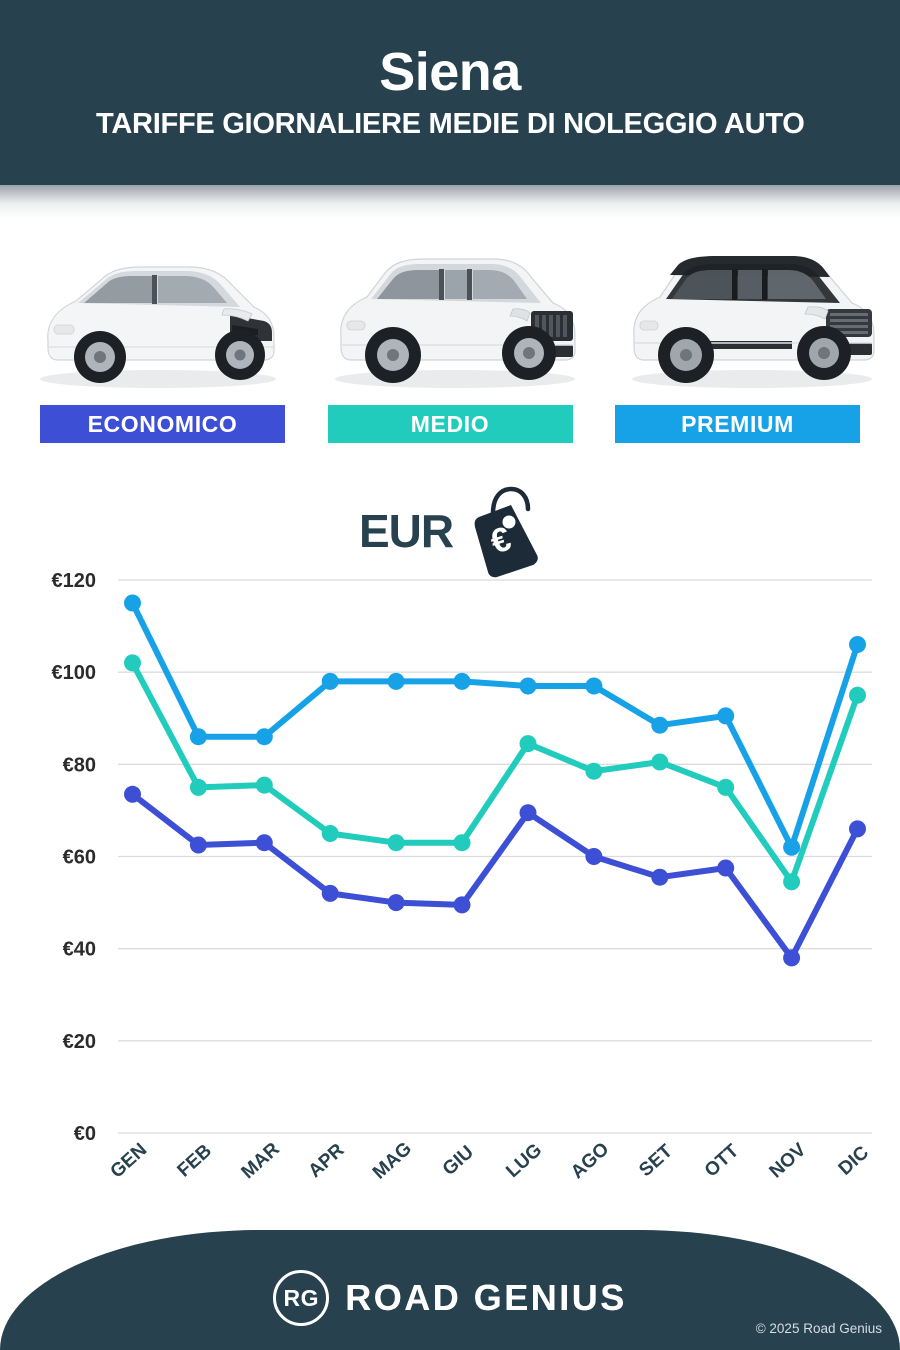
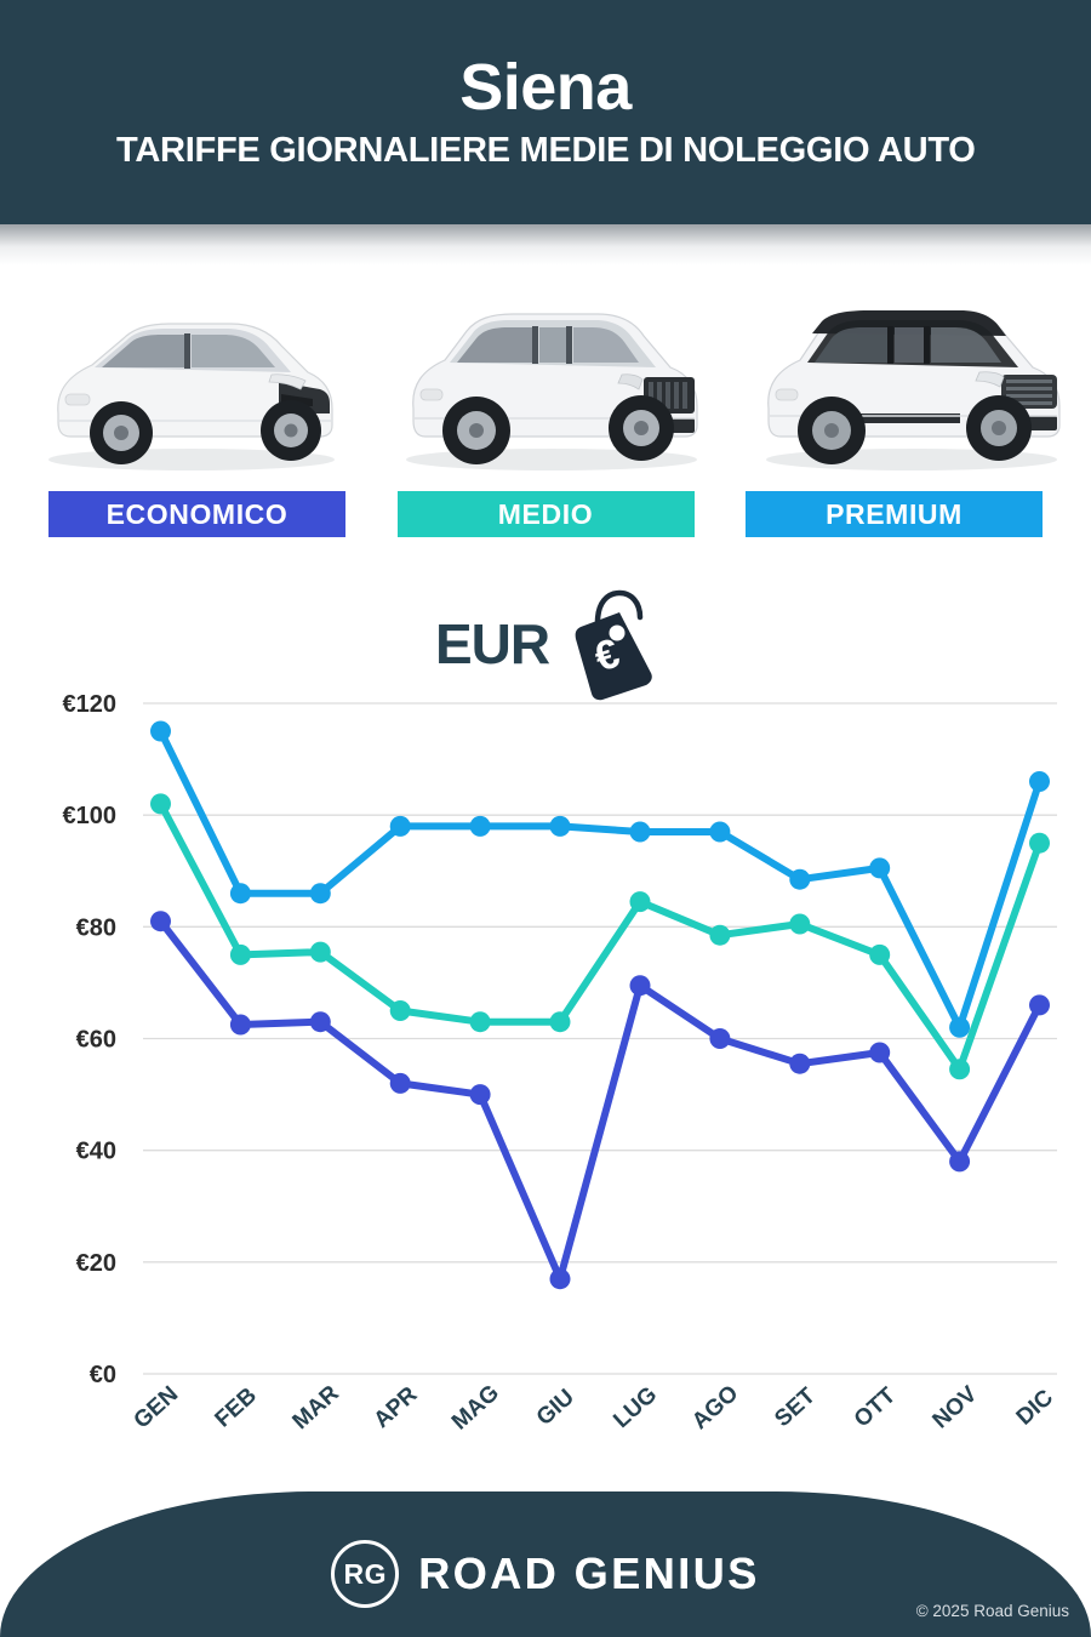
ECONOMICO/GEN: €74 -> €81
ECONOMICO/GIU: €50 -> €17
